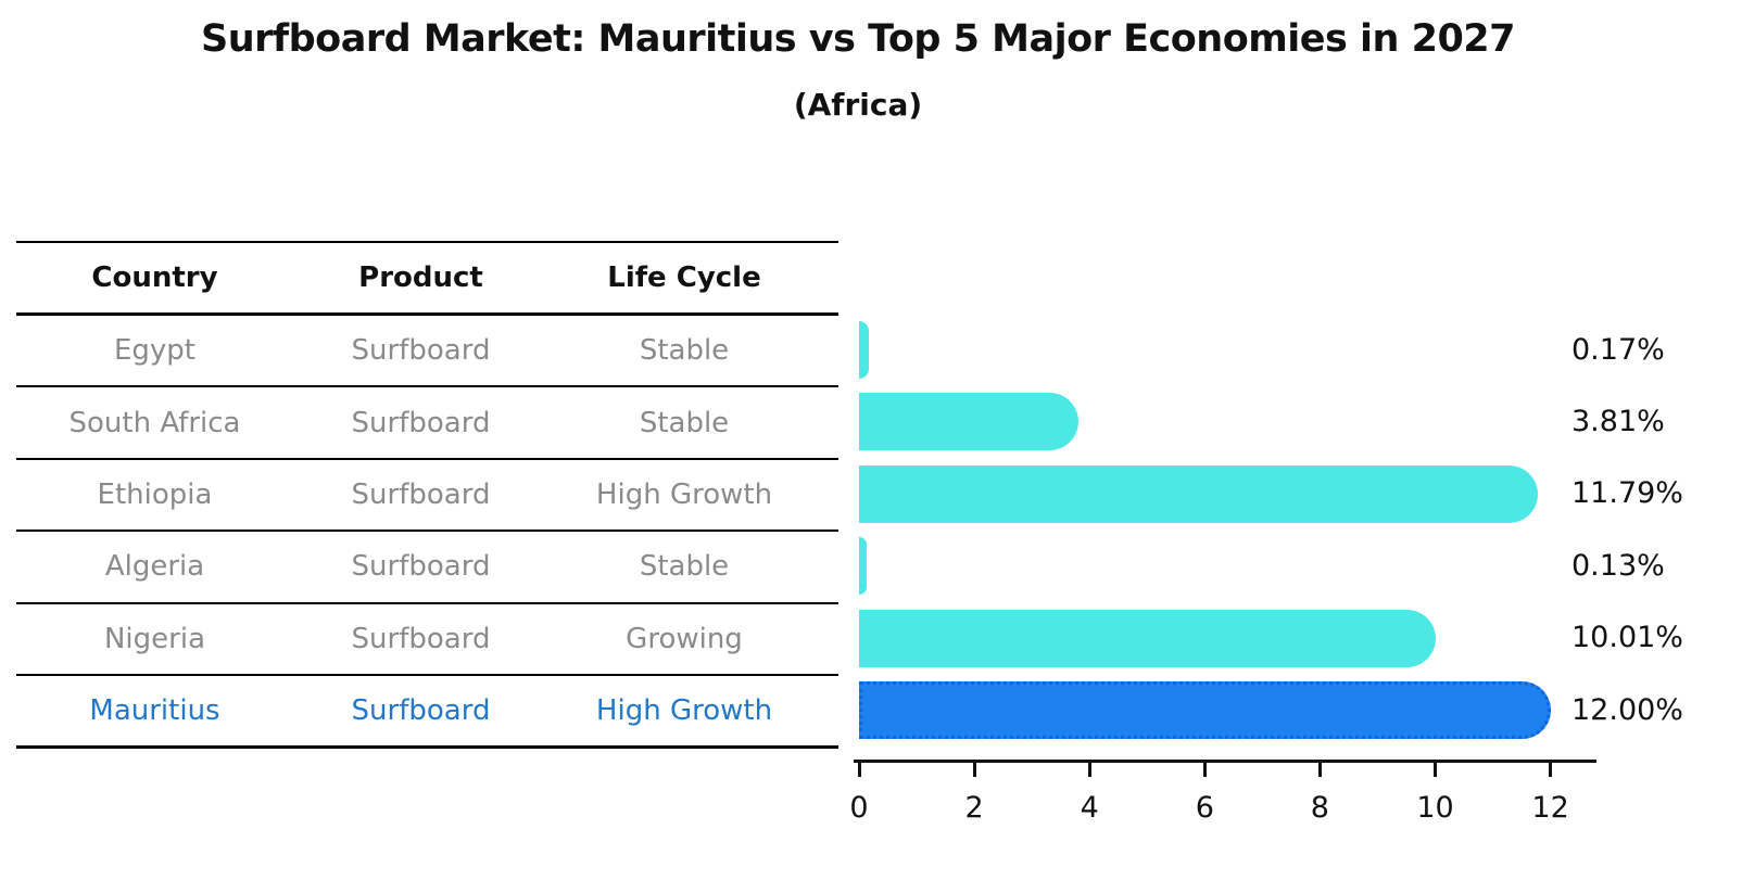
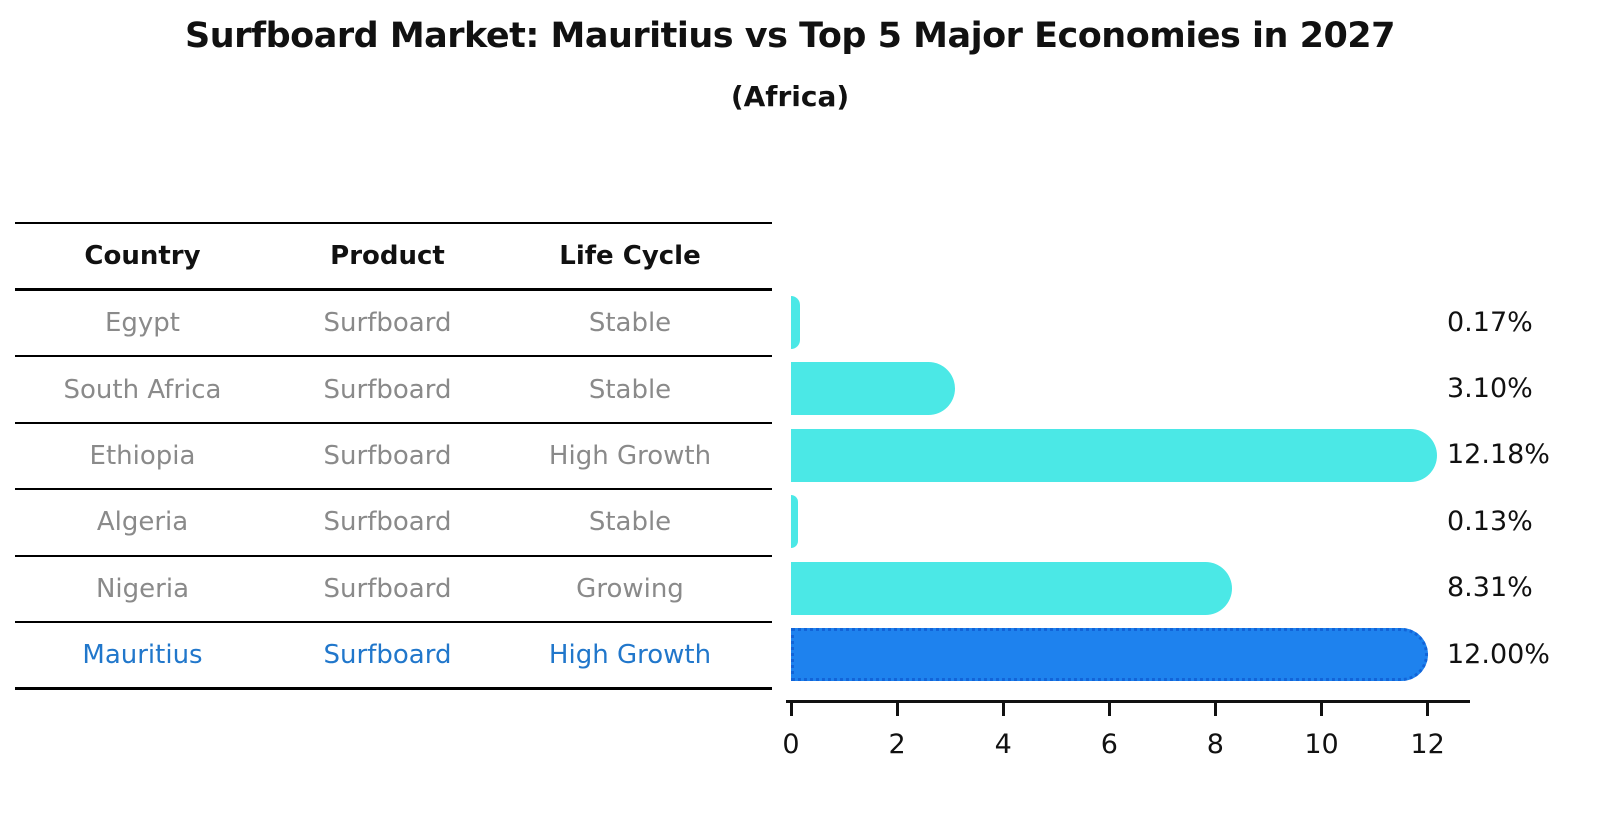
South Africa: 3.81% -> 3.10%
Ethiopia: 11.79% -> 12.18%
Nigeria: 10.01% -> 8.31%
